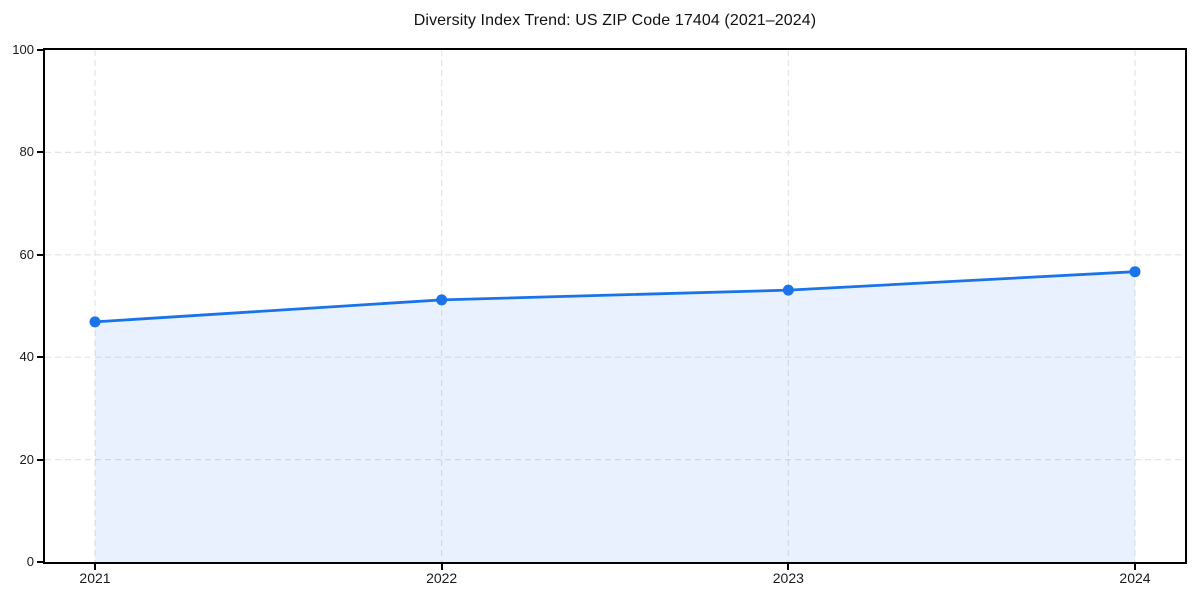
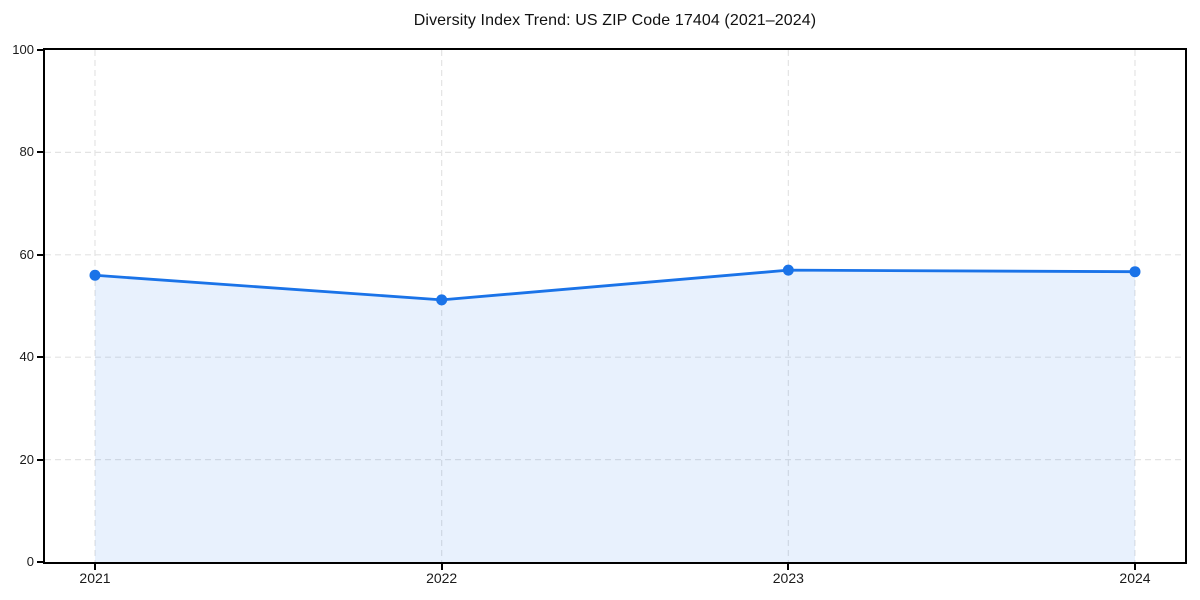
2021: 47 -> 56
2023: 53 -> 57
